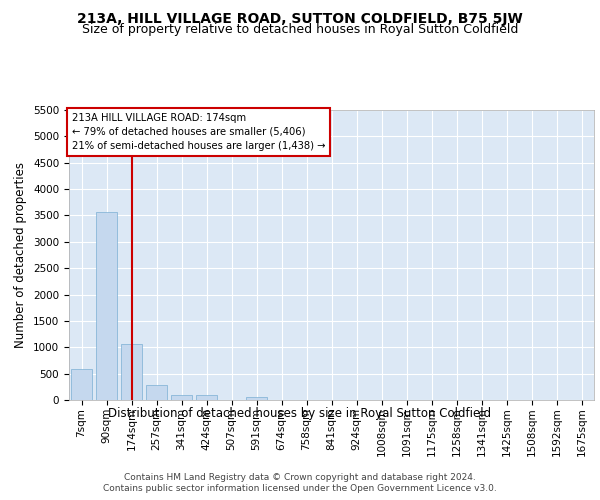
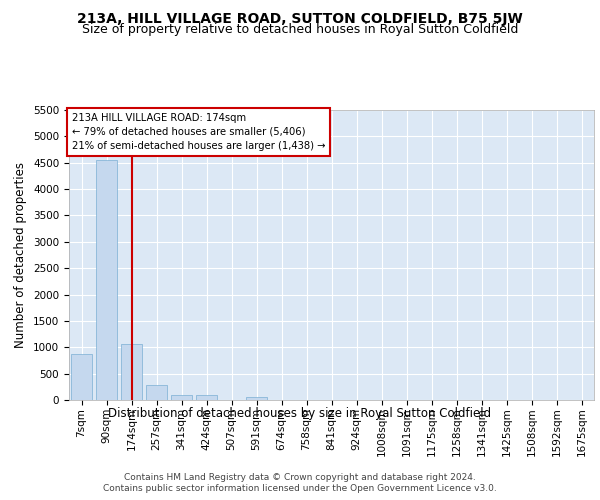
7sqm: 580 -> 870
90sqm: 3560 -> 4560
